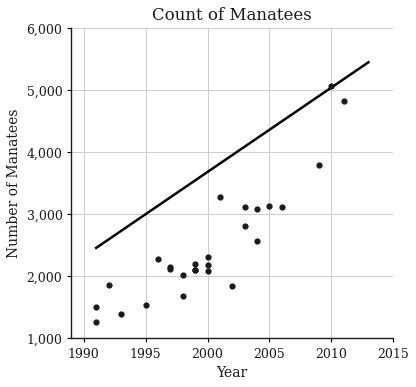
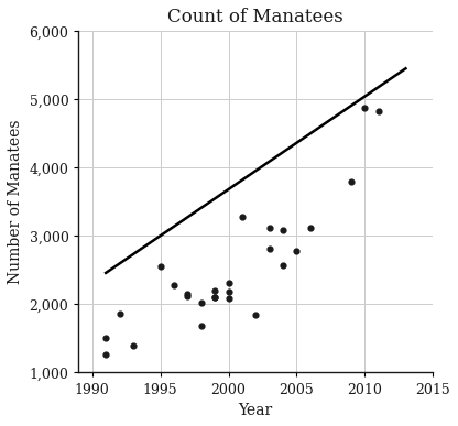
1995: 1,540 -> 2,560
2005: 3,140 -> 2,780
2010: 5,070 -> 4,880
